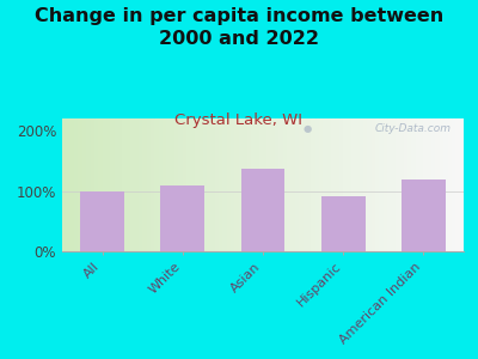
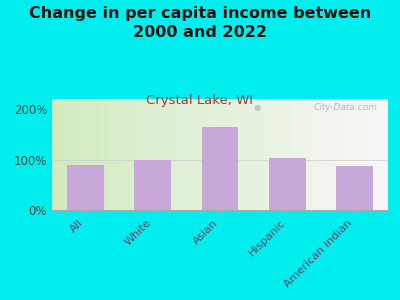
All: 100% -> 90%
White: 110% -> 100%
Asian: 136% -> 165%
Hispanic: 92% -> 103%
American Indian: 118% -> 88%
